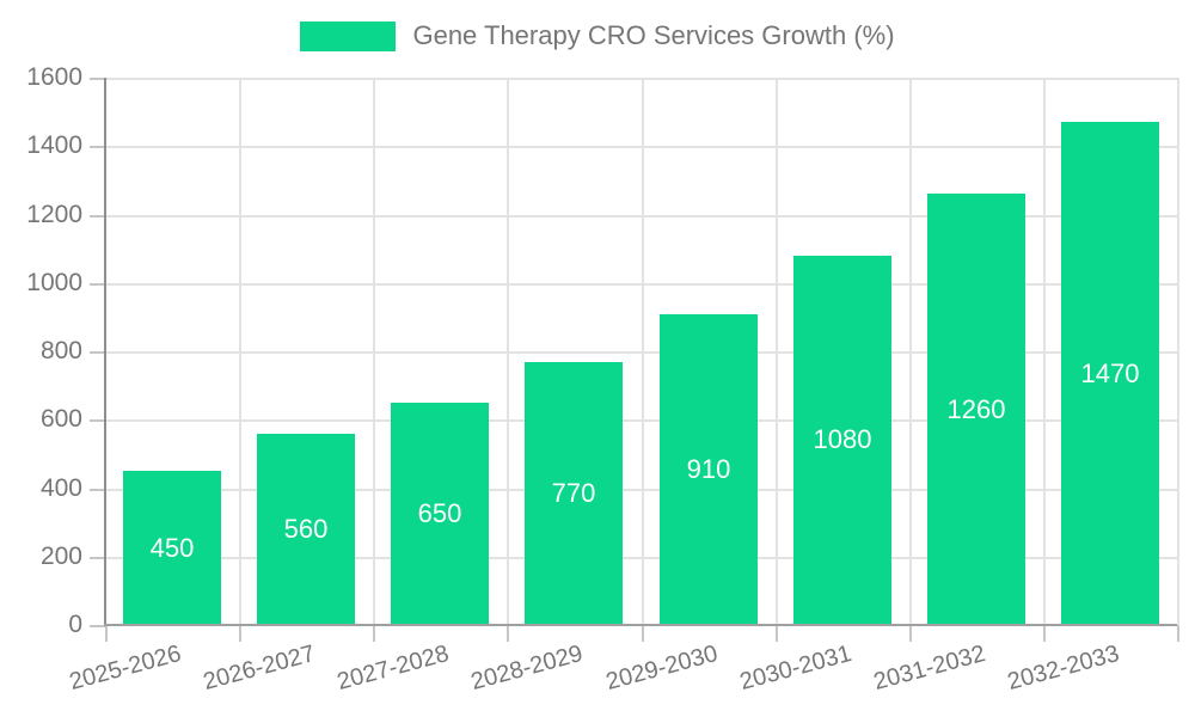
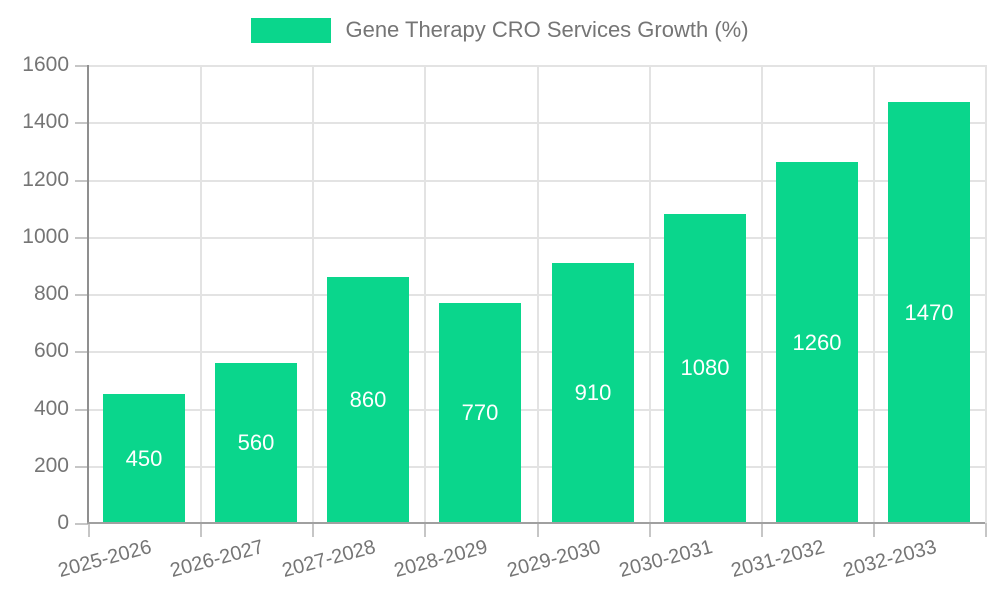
2027-2028: 650 -> 860
